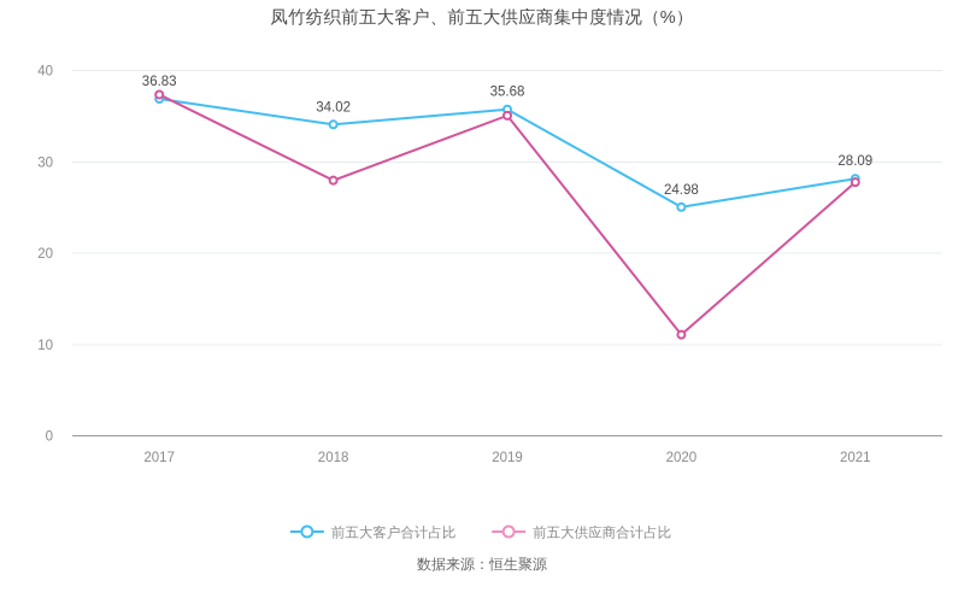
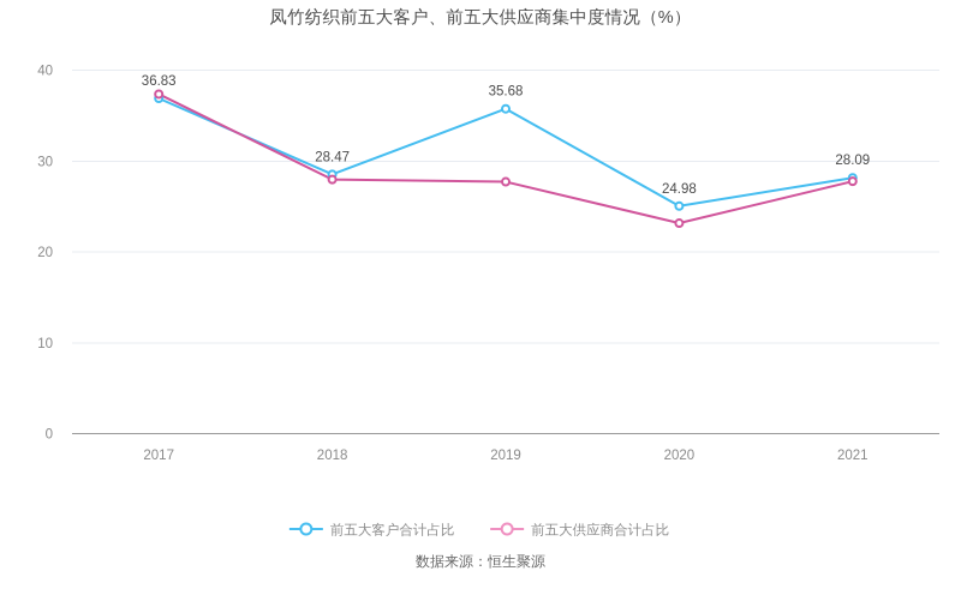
前五大客户合计占比/2018: 34.02 -> 28.47
前五大供应商合计占比/2019: 35 -> 28
前五大供应商合计占比/2020: 11 -> 23
